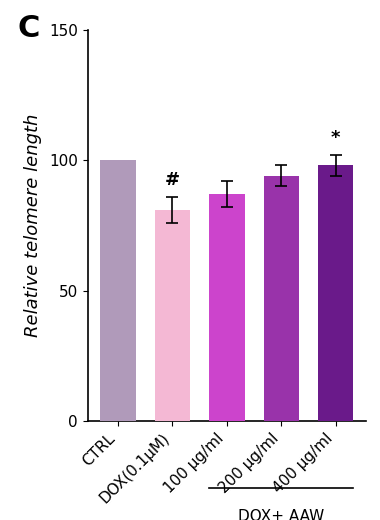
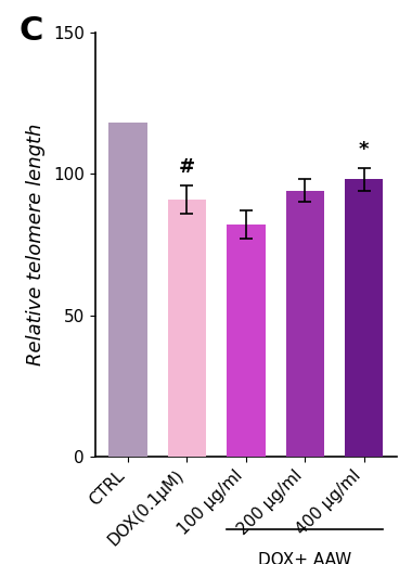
CTRL: 100 -> 118
DOX(0.1μM): 81 -> 91
100 μg/ml: 87 -> 82
